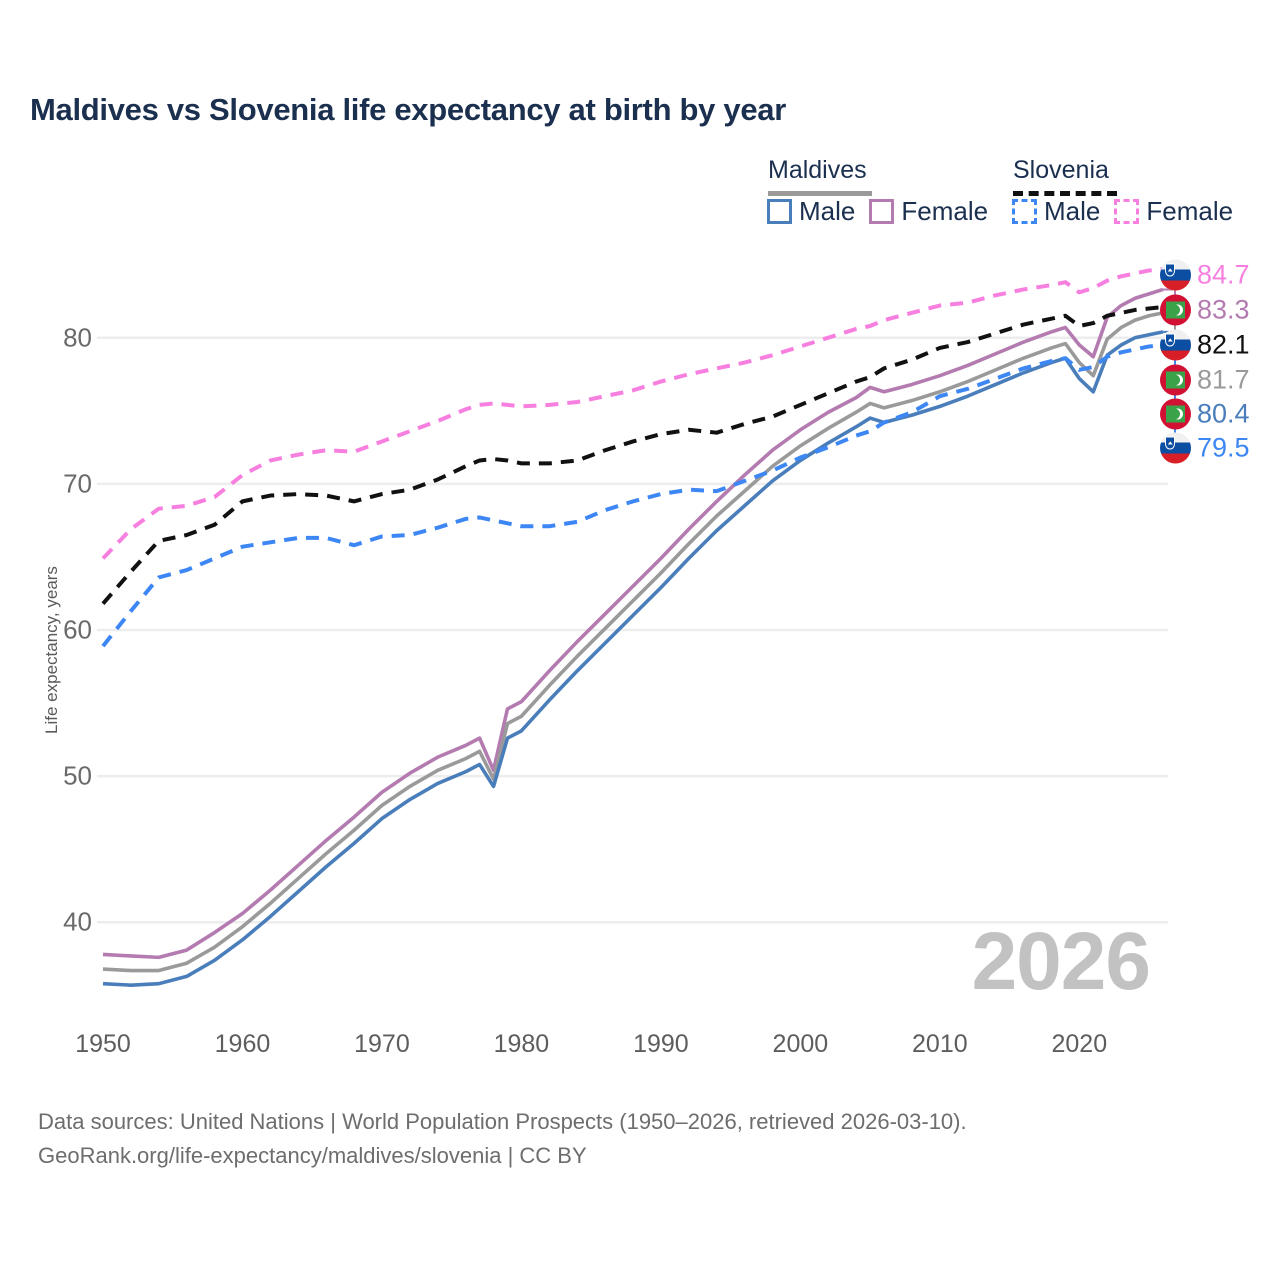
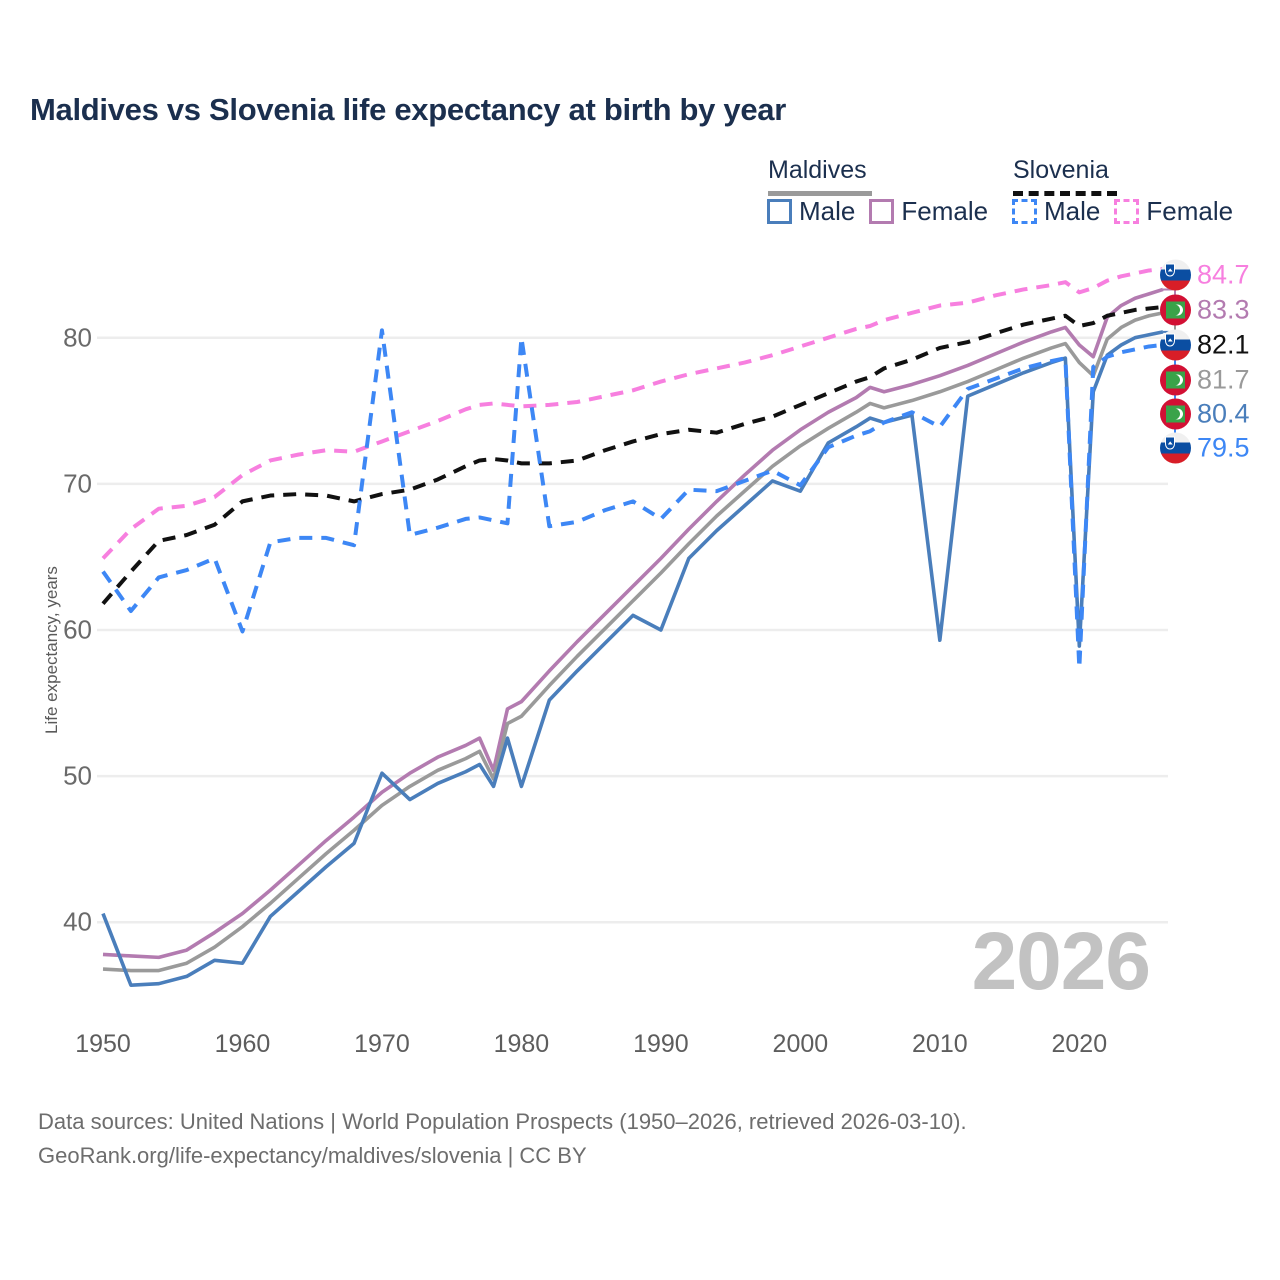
Maldives Male/1950: 35.8 -> 40.6
Slovenia Male/1950: 58.9 -> 64.0
Maldives Male/1960: 38.8 -> 37.2
Slovenia Male/1960: 65.7 -> 59.9
Maldives Male/1970: 47.1 -> 50.2
Slovenia Male/1970: 66.4 -> 80.5
Maldives Male/1980: 53.1 -> 49.3
Slovenia Male/1980: 67.1 -> 80.0
Maldives Male/1990: 62.9 -> 60.0
Slovenia Male/1990: 69.3 -> 67.6
Maldives Male/2000: 71.6 -> 69.5
Slovenia Male/2000: 71.8 -> 69.9
Maldives Male/2010: 75.3 -> 59.3
Slovenia Male/2010: 76.0 -> 73.9
Maldives Male/2020: 77.2 -> 58.9
Slovenia Male/2020: 77.8 -> 57.4
